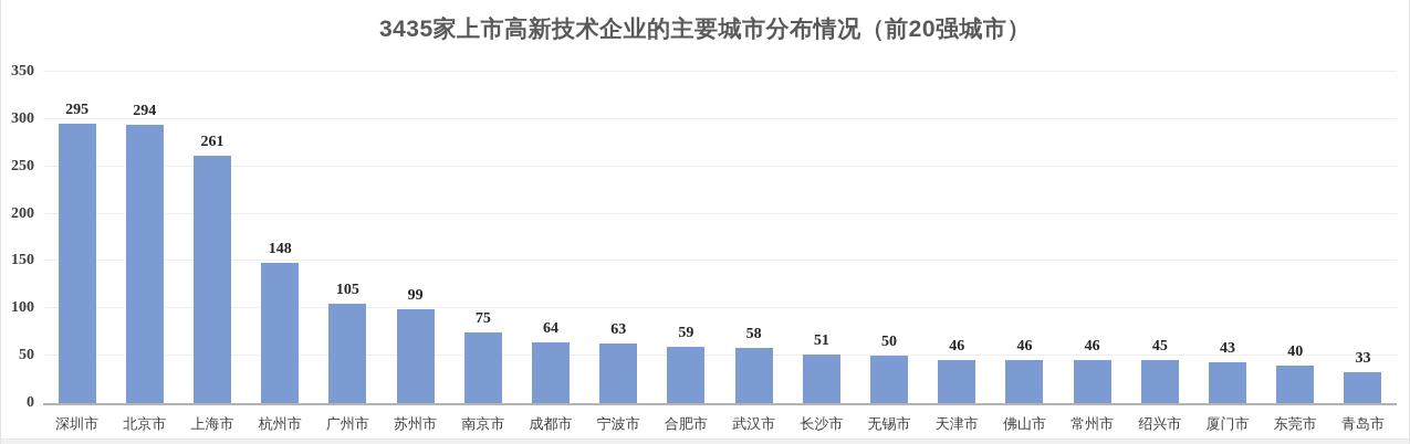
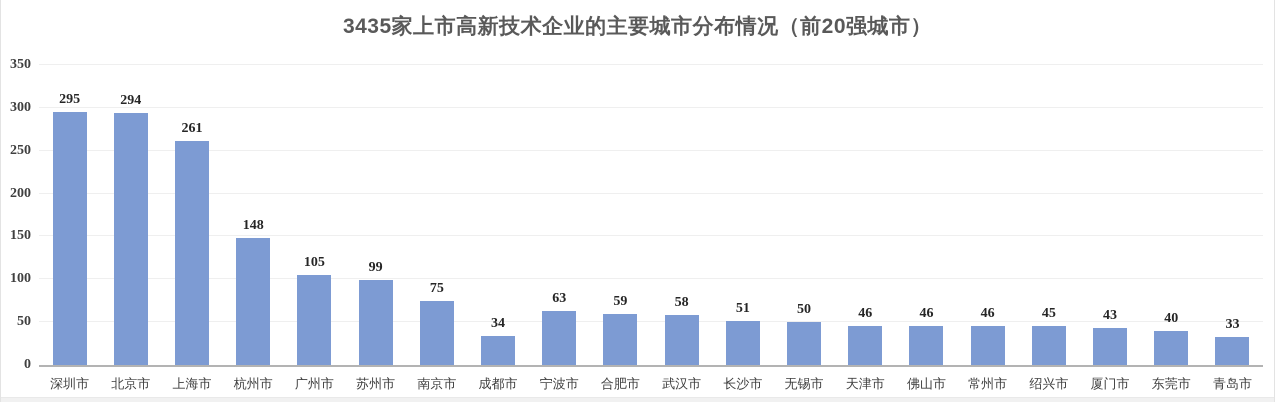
成都市: 64 -> 34
